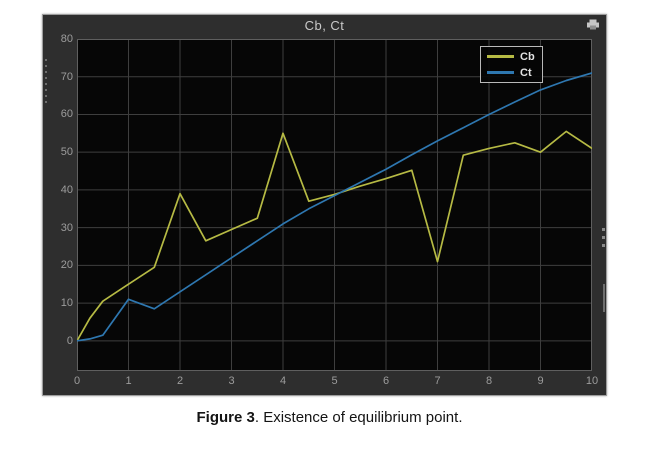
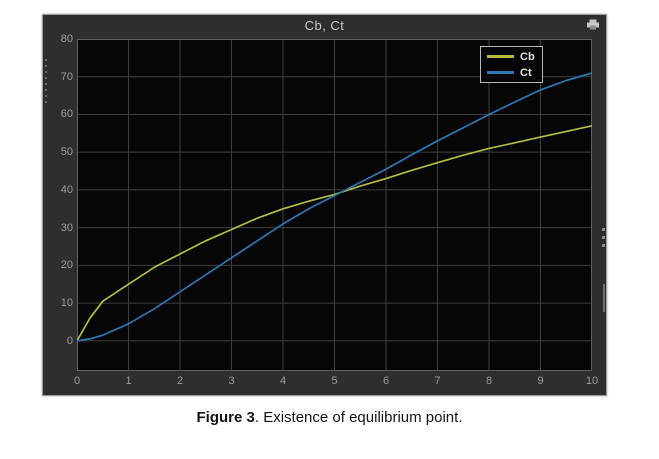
Ct/1: 11 -> 4
Cb/2: 39 -> 23
Cb/4: 55 -> 35
Cb/7: 21 -> 47
Cb/9: 50 -> 54
Cb/10: 51 -> 57
